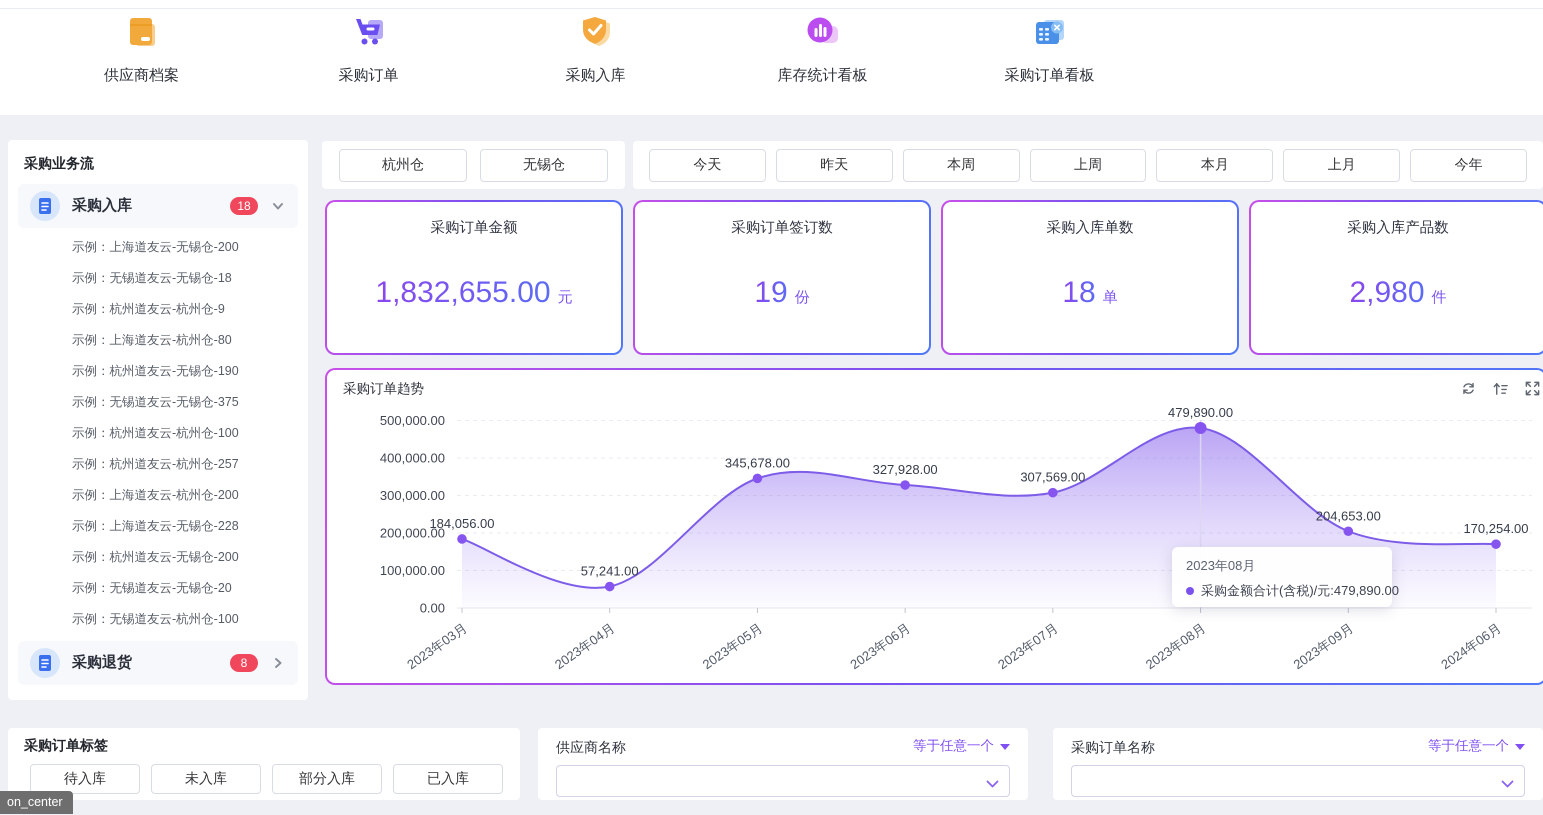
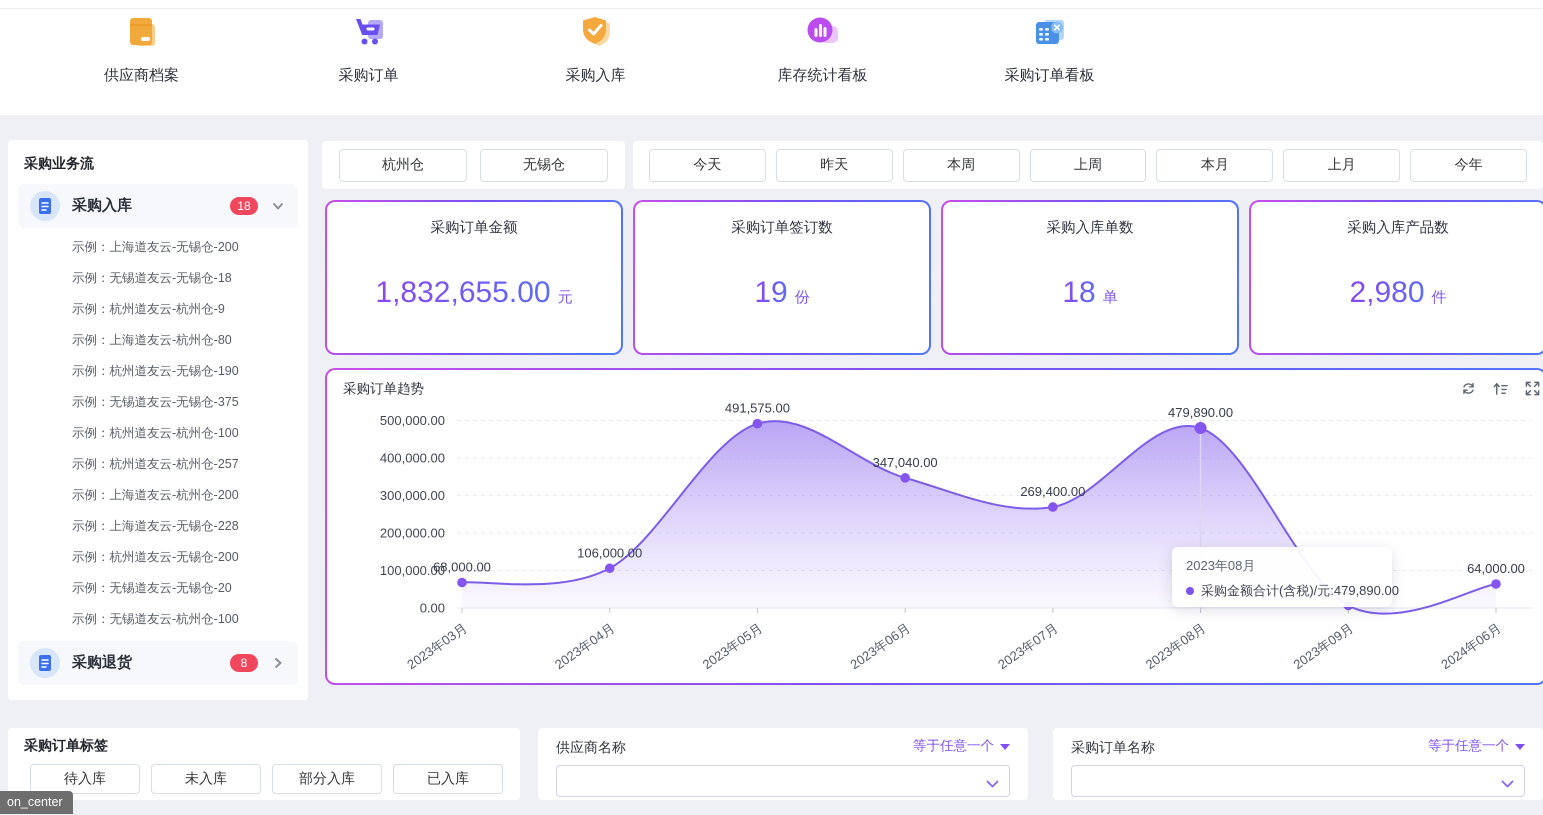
2023年03月: 184,056.00 -> 68,000.00
2023年04月: 57,241.00 -> 106,000.00
2023年05月: 345,678.00 -> 491,575.00
2023年06月: 327,928.00 -> 347,040.00
2023年07月: 307,569.00 -> 269,400.00
2023年09月: 204,653.00 -> 6,750.00
2024年06月: 170,254.00 -> 64,000.00
